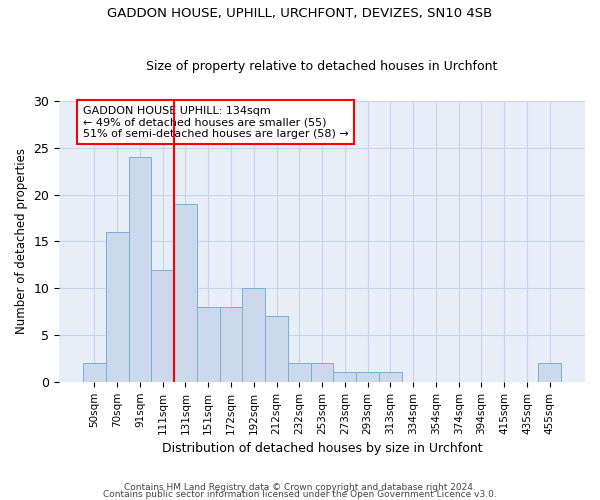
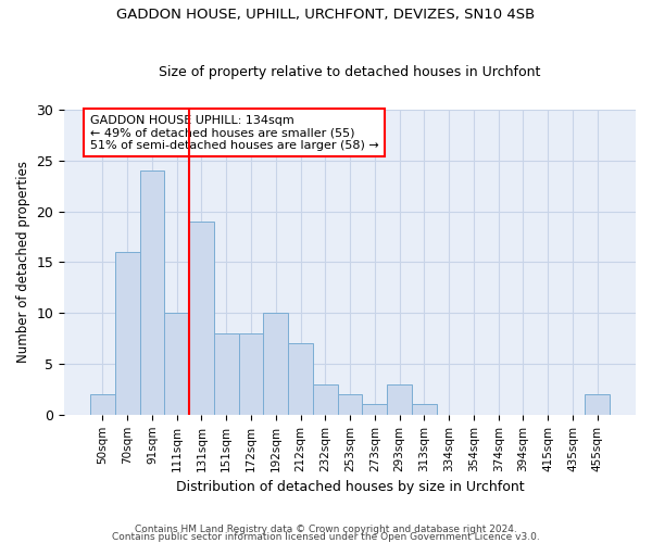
111sqm: 12 -> 10
232sqm: 2 -> 3
293sqm: 1 -> 3
